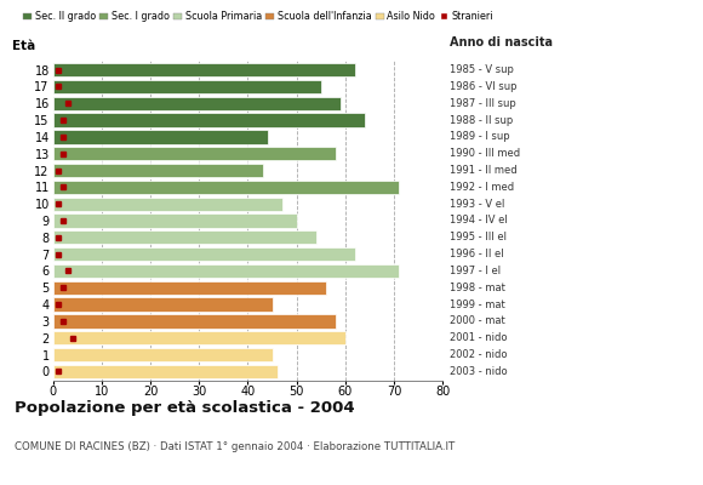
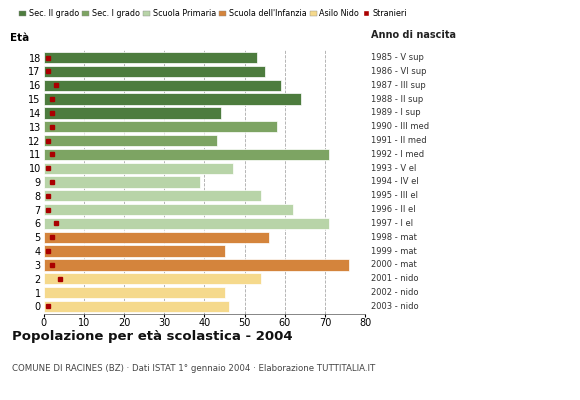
18: 62 -> 53
9: 50 -> 39
3: 58 -> 76
2: 60 -> 54
